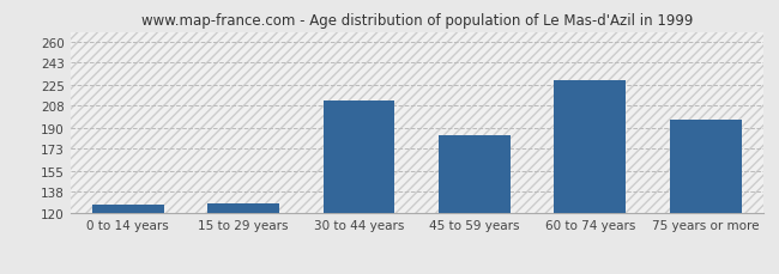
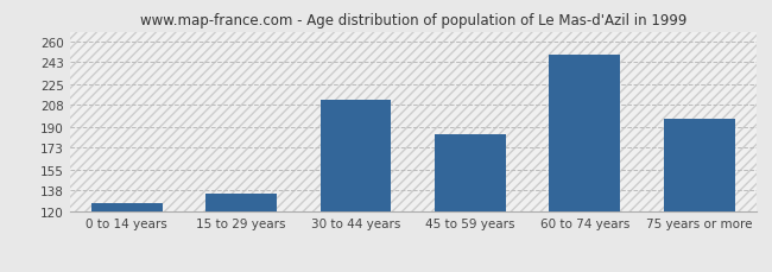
15 to 29 years: 128 -> 135
60 to 74 years: 229 -> 249
